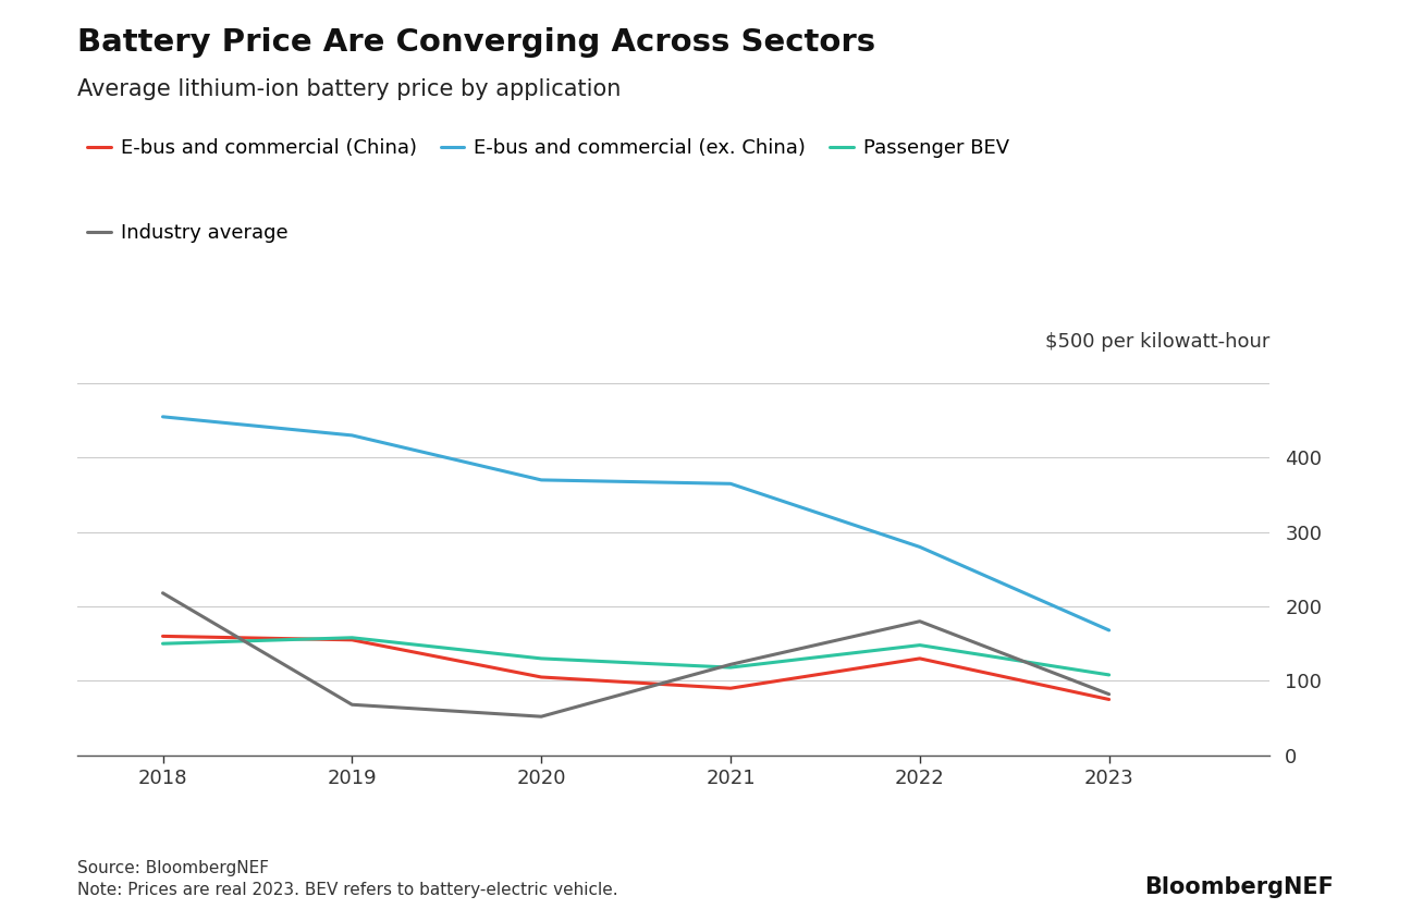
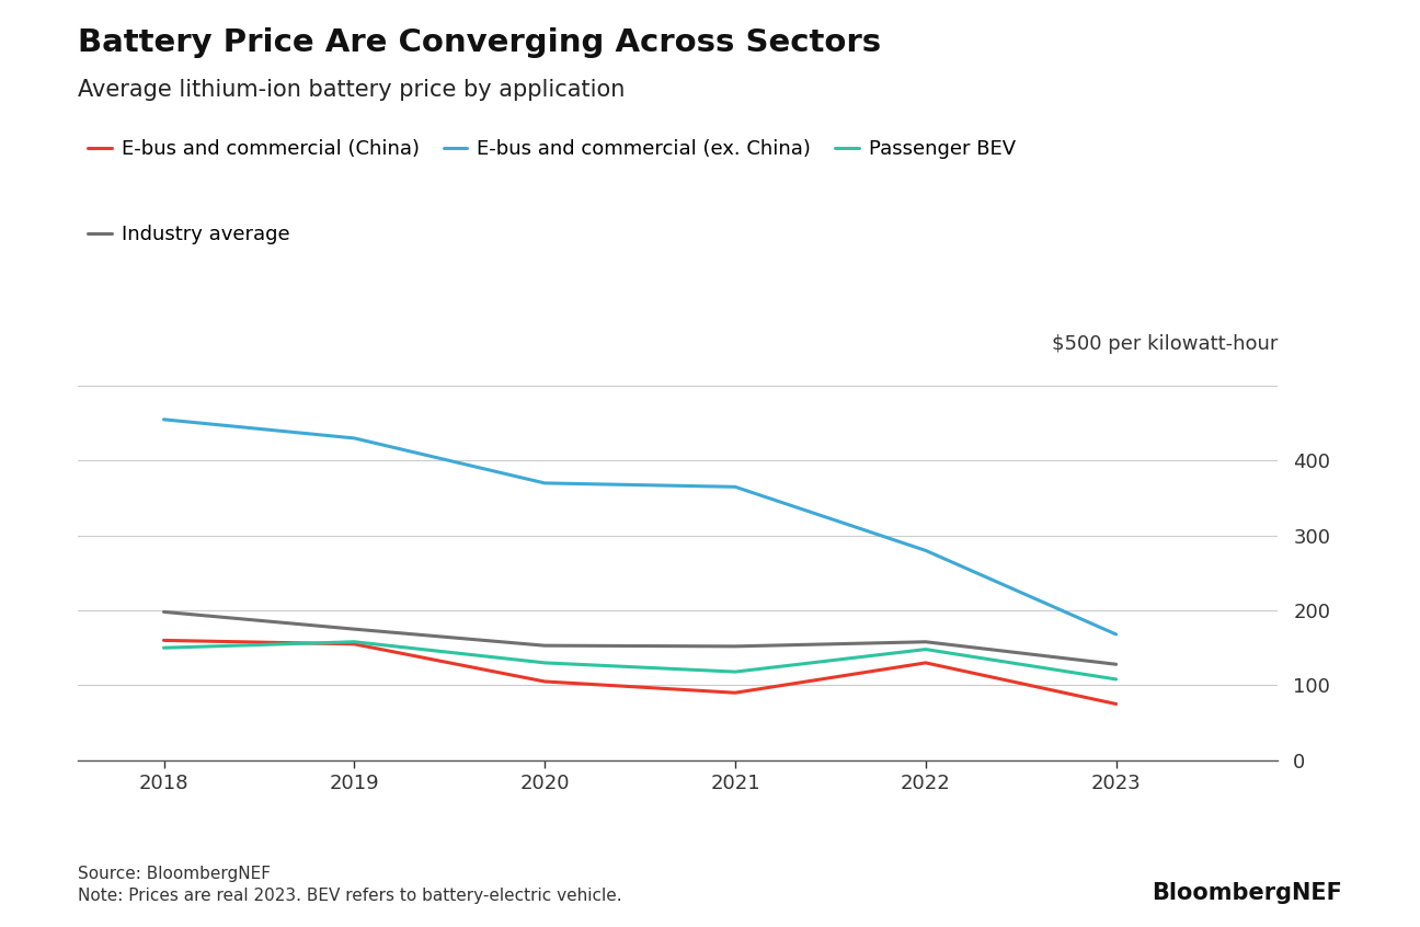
Industry average/2018: 218 -> 198
Industry average/2019: 68 -> 175
Industry average/2020: 52 -> 153
Industry average/2021: 122 -> 152
Industry average/2022: 180 -> 158
Industry average/2023: 82 -> 128
